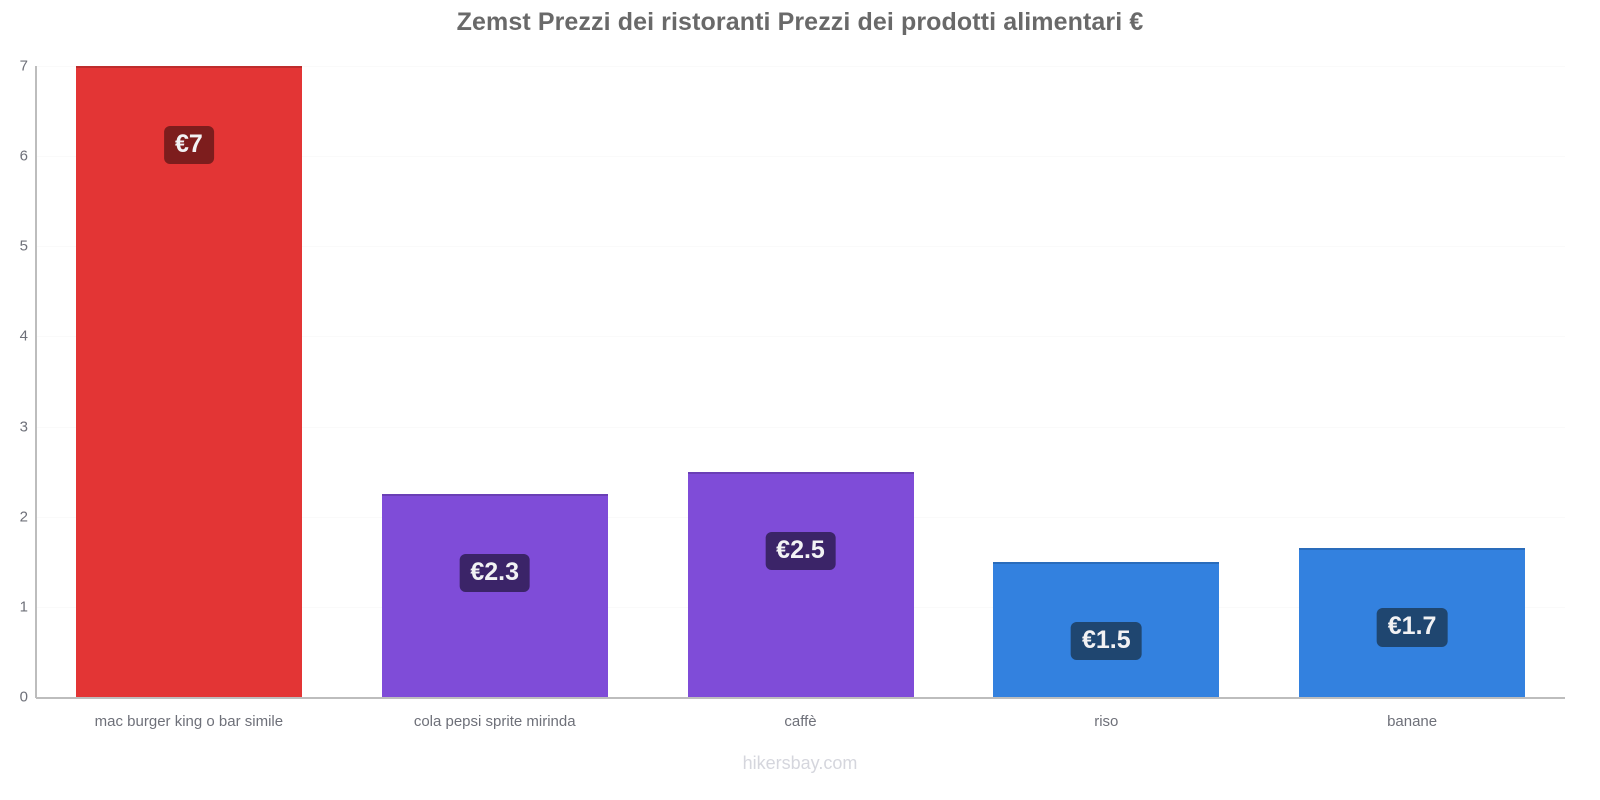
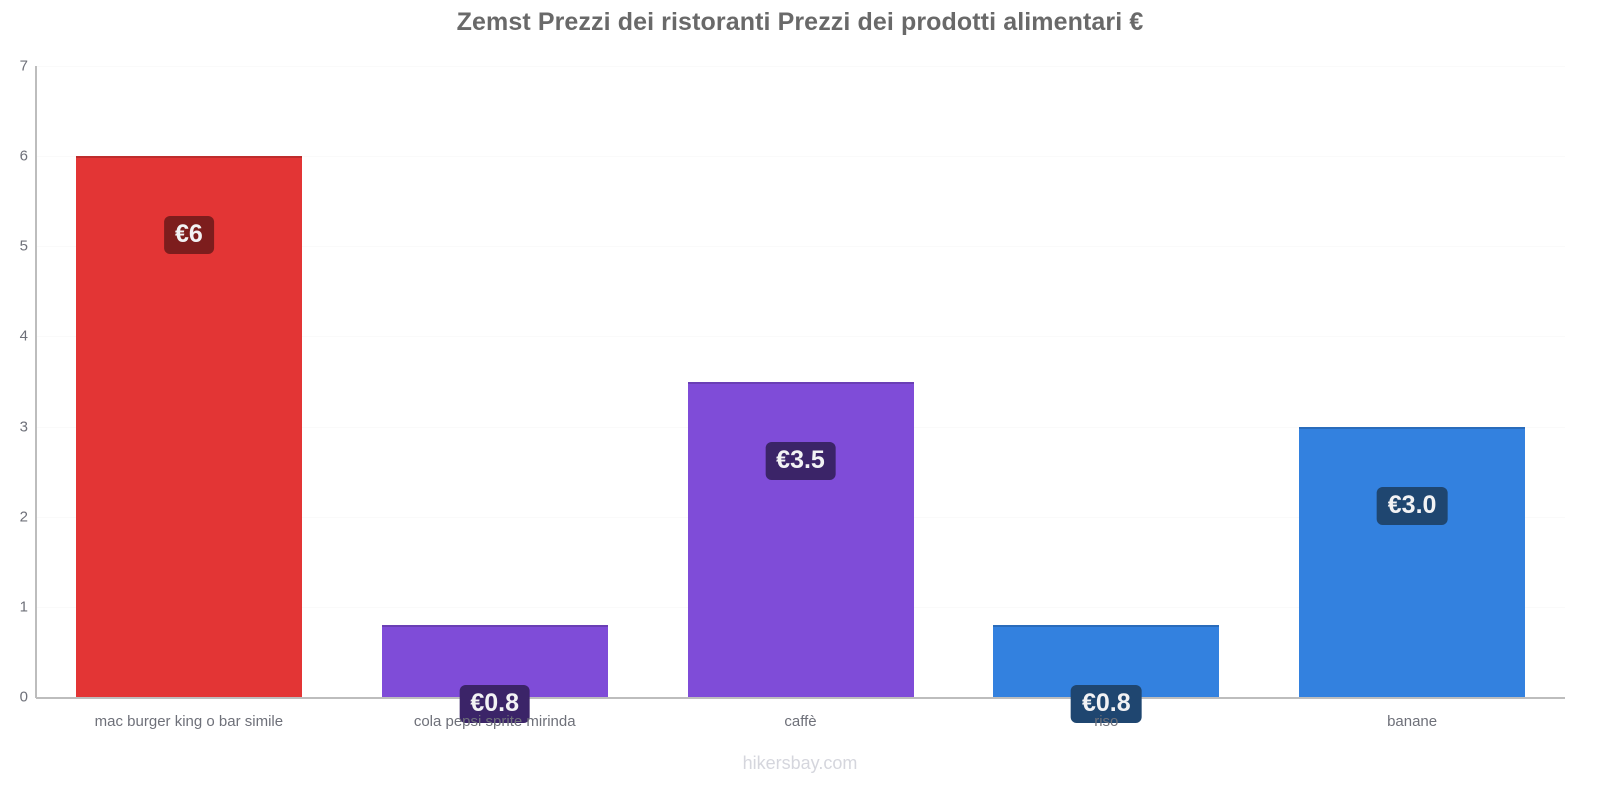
mac burger king o bar simile: €7 -> €6
cola pepsi sprite mirinda: €2.3 -> €0.8
caffè: €2.5 -> €3.5
riso: €1.5 -> €0.8
banane: €1.7 -> €3.0
